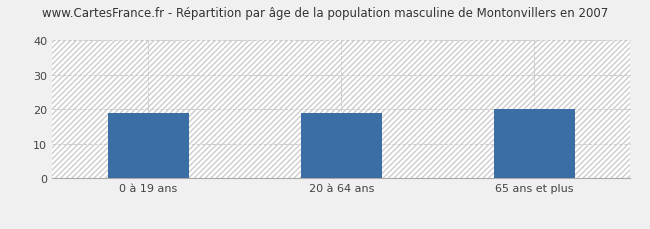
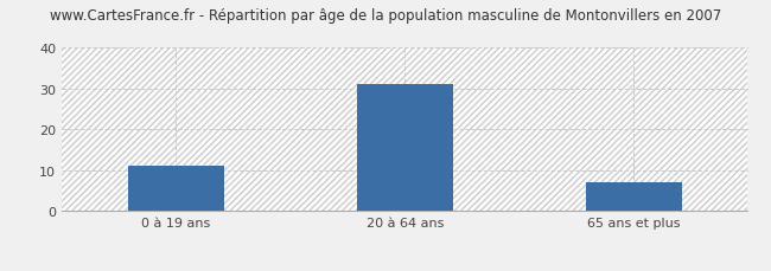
0 à 19 ans: 19 -> 11
20 à 64 ans: 19 -> 31
65 ans et plus: 20 -> 7
